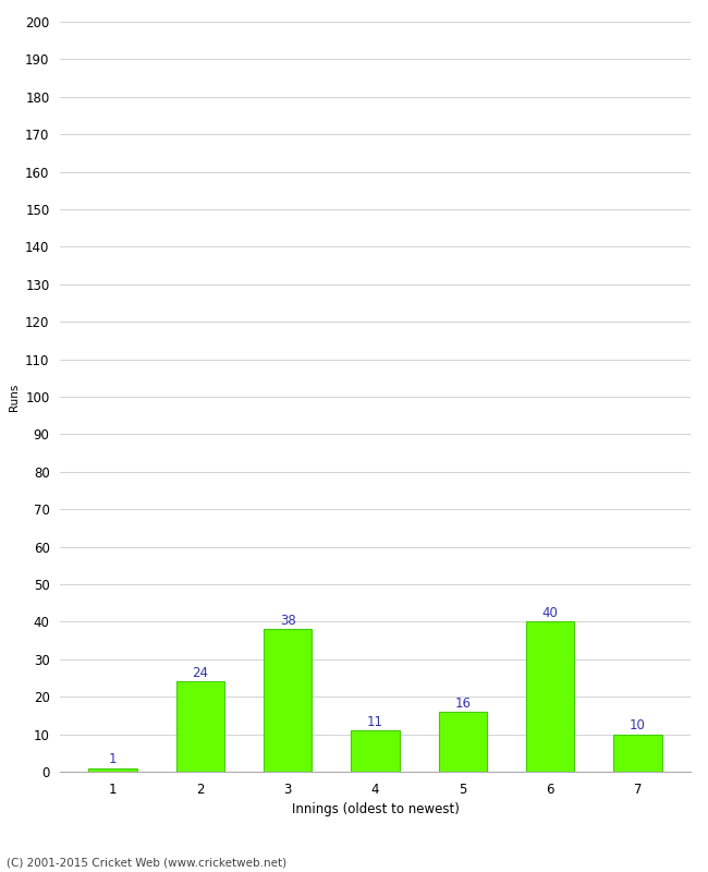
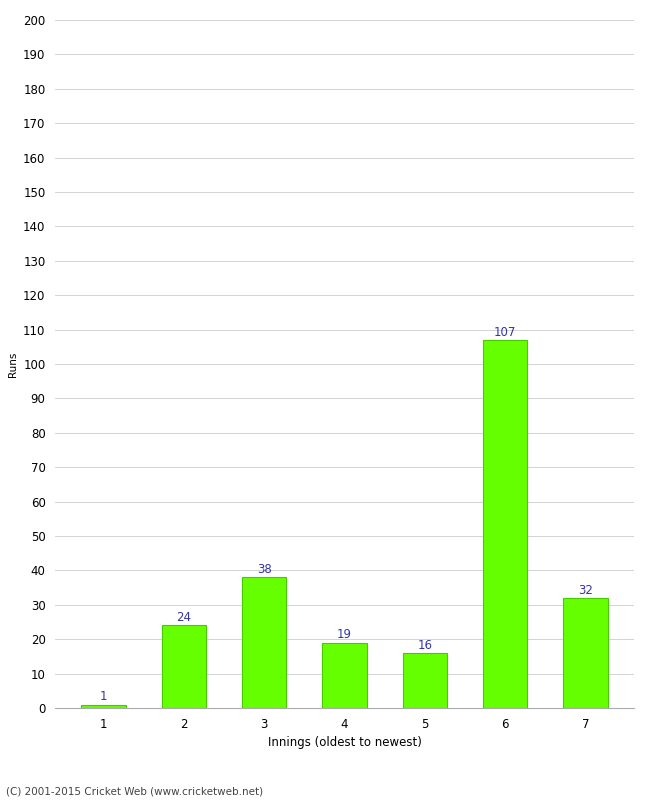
4: 11 -> 19
6: 40 -> 107
7: 10 -> 32
